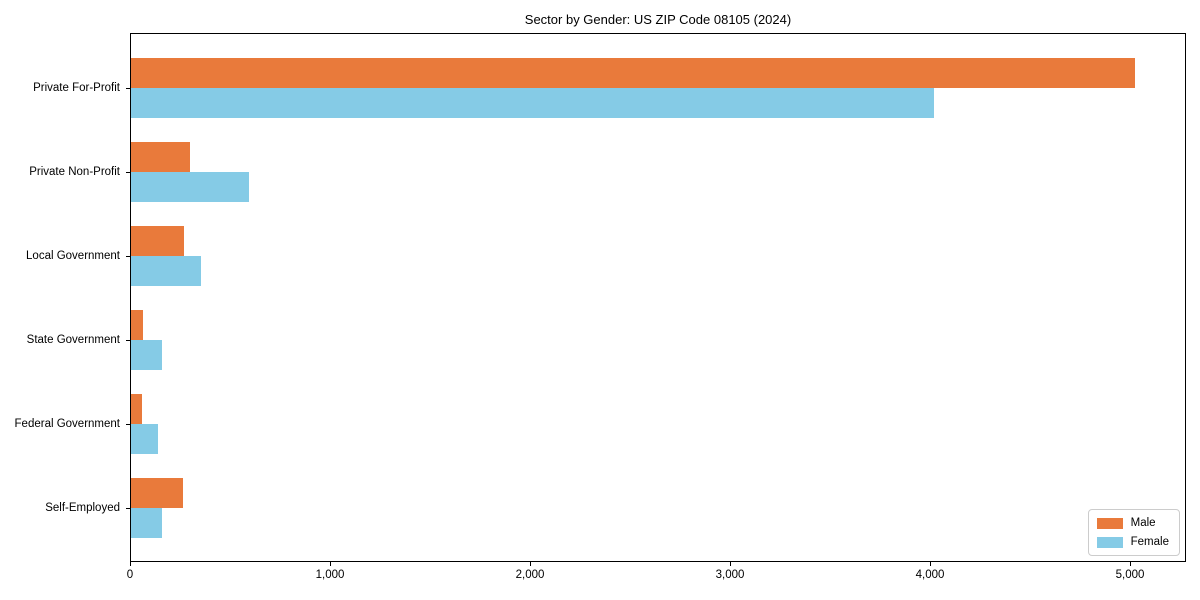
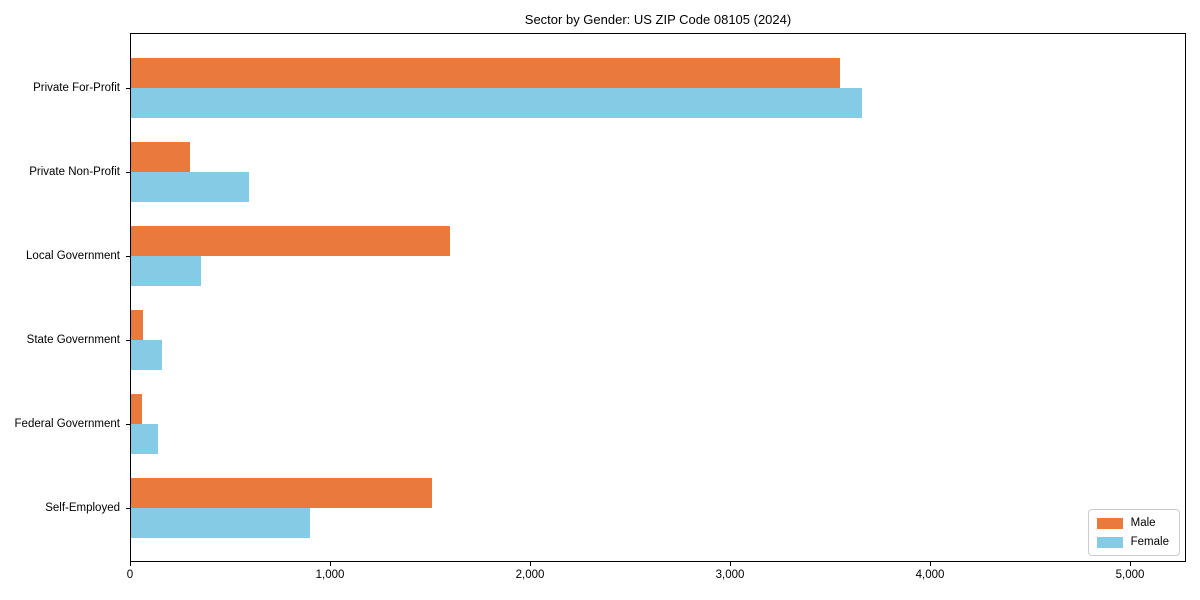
Male/Private For-Profit: 5020 -> 3550
Female/Private For-Profit: 4020 -> 3660
Male/Local Government: 270 -> 1600
Male/Self-Employed: 260 -> 1510
Female/Self-Employed: 160 -> 900
